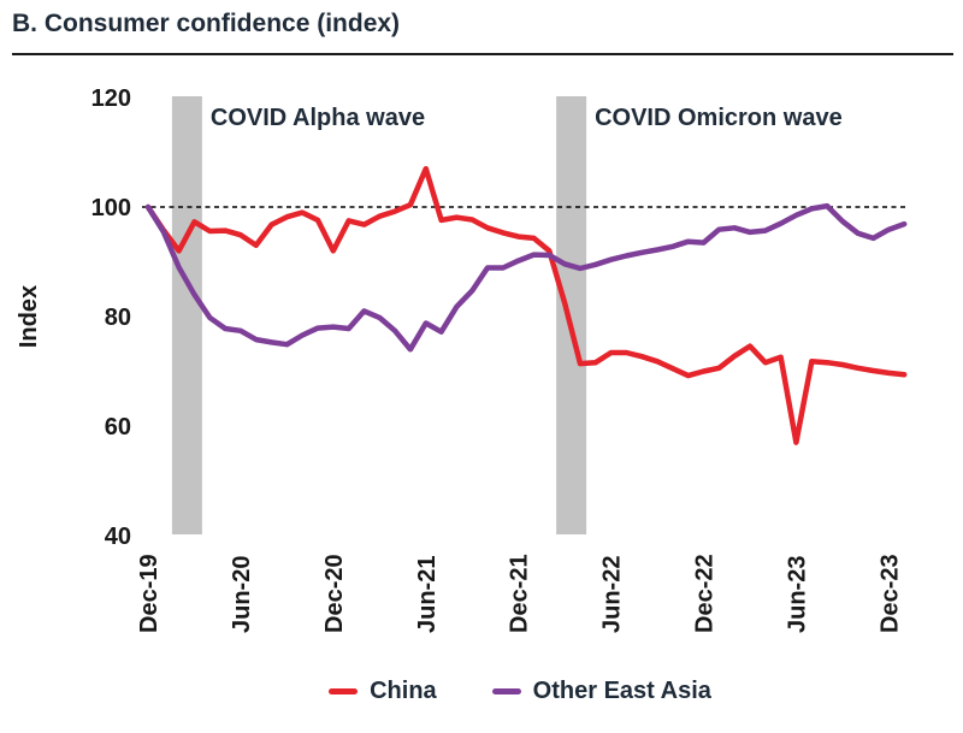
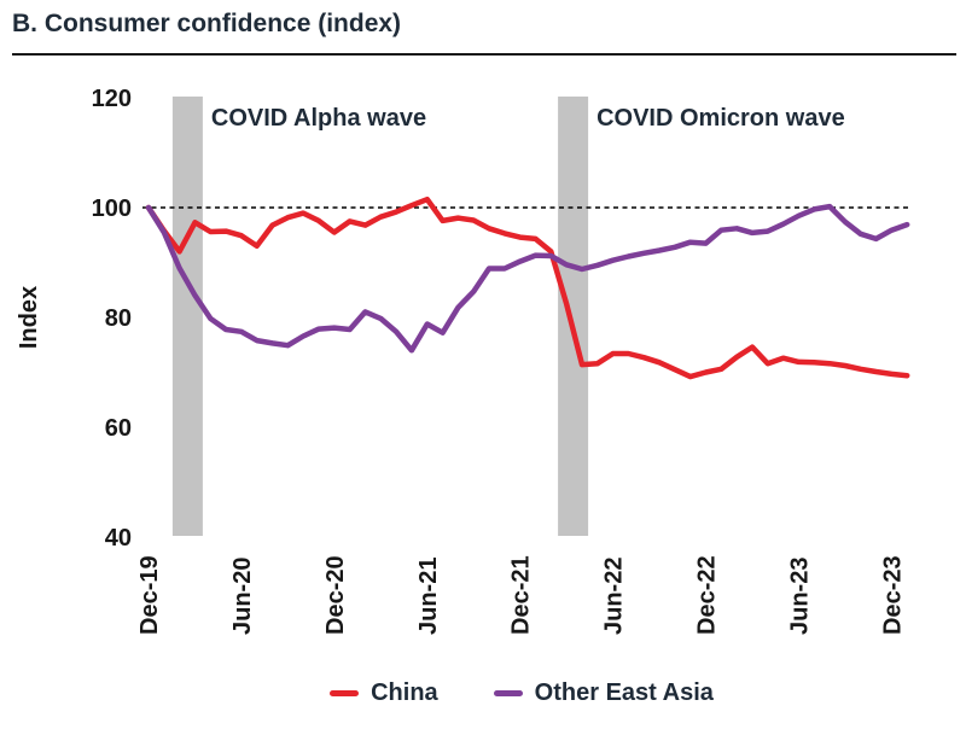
China/Dec-20: 92 -> 96
China/Jun-21: 107 -> 102
China/Jun-23: 57 -> 72
